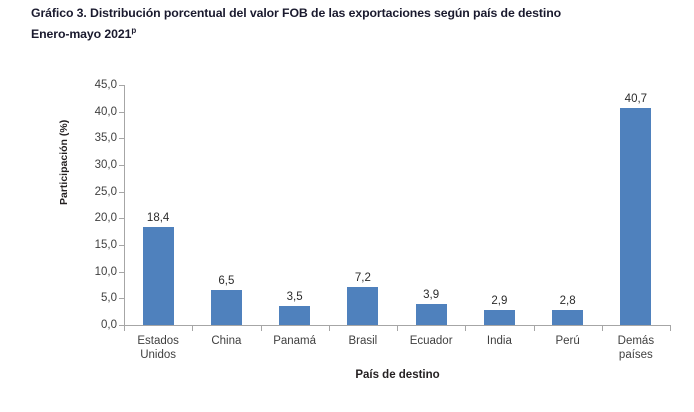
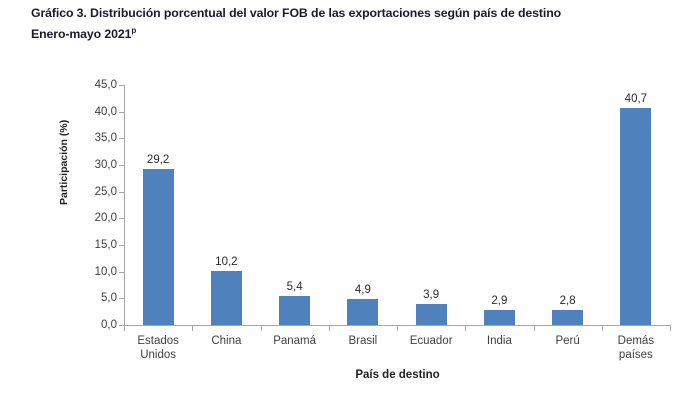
Estados Unidos: 18,4 -> 29,2
China: 6,5 -> 10,2
Panamá: 3,5 -> 5,4
Brasil: 7,2 -> 4,9
